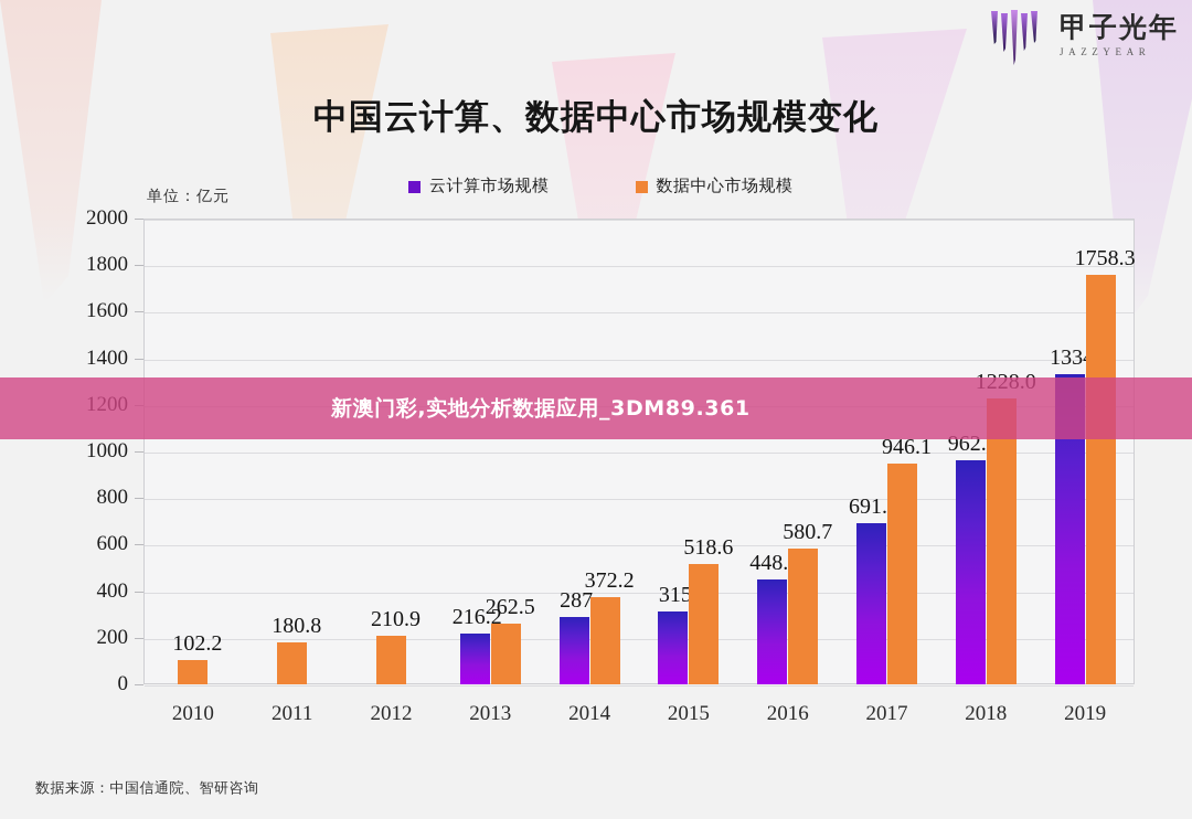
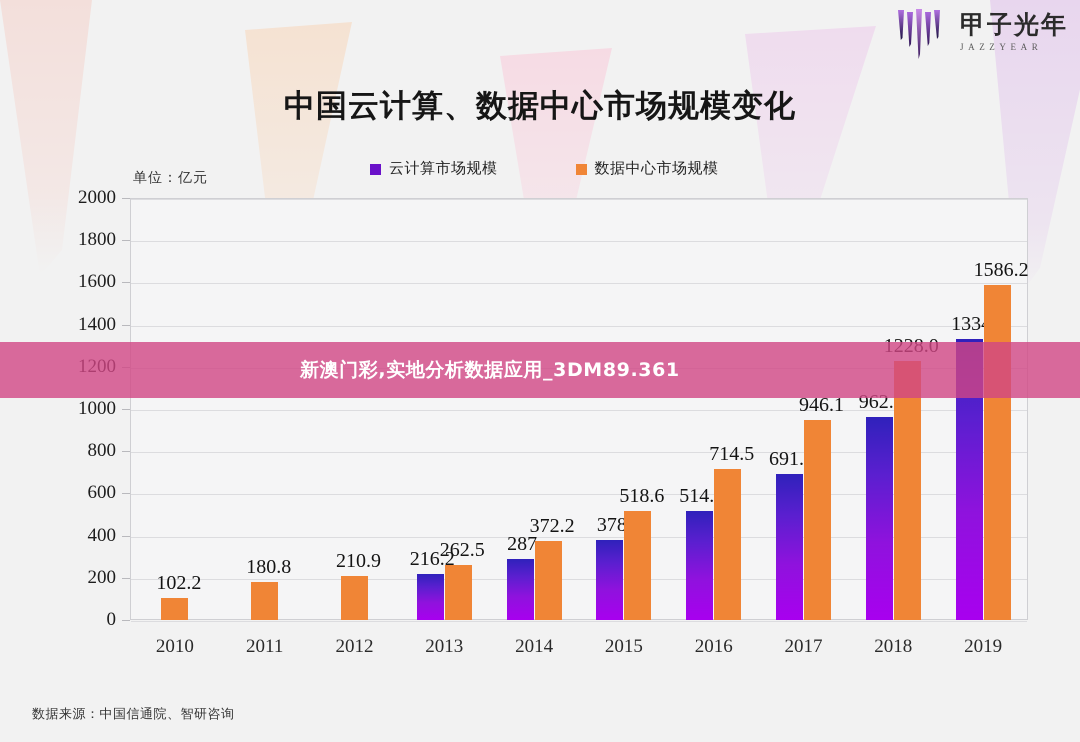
云计算市场规模/2015: 315 -> 378
云计算市场规模/2016: 448.8 -> 514.9
数据中心市场规模/2016: 580.7 -> 714.5
数据中心市场规模/2019: 1758.3 -> 1586.2
